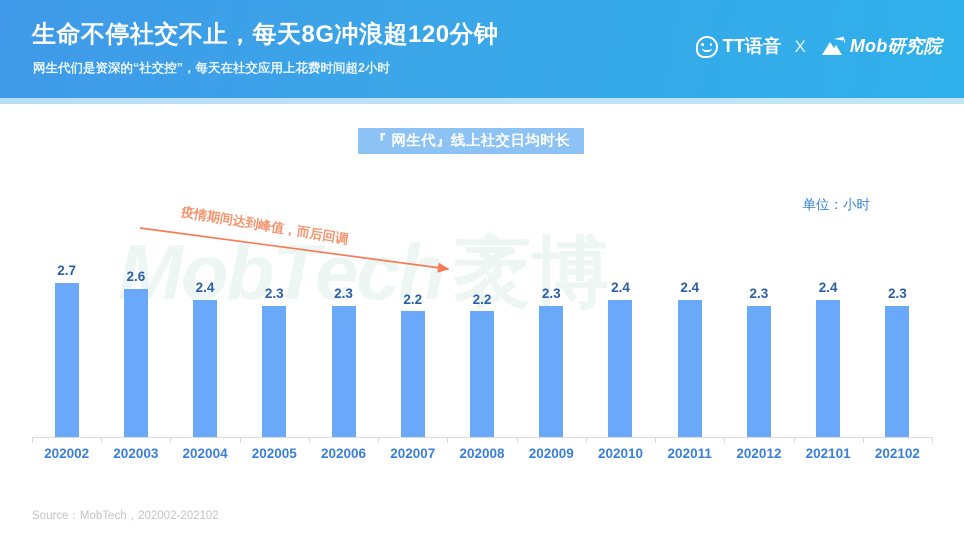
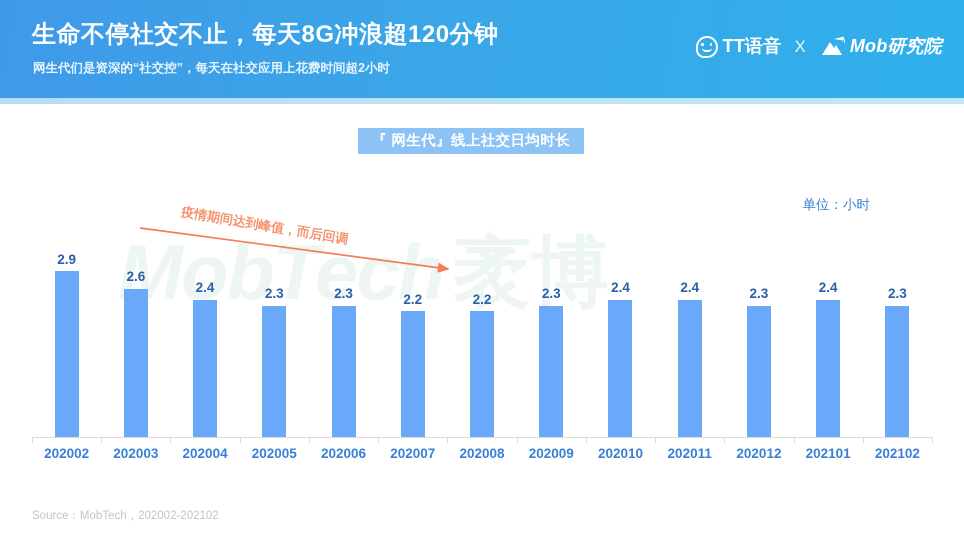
202002: 2.7 -> 2.9
